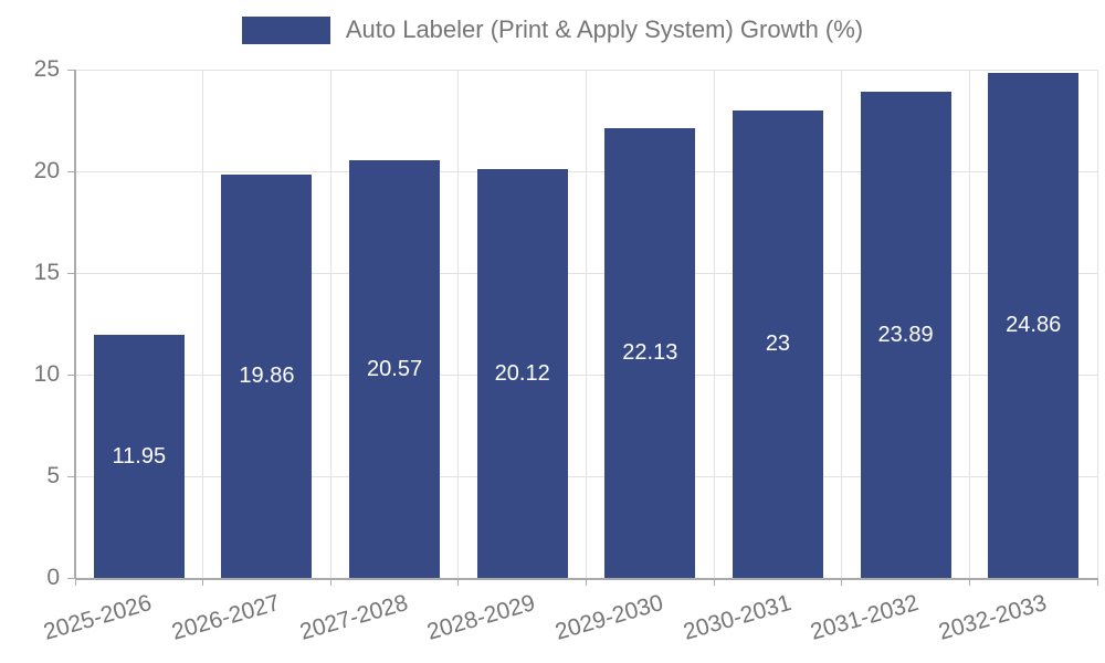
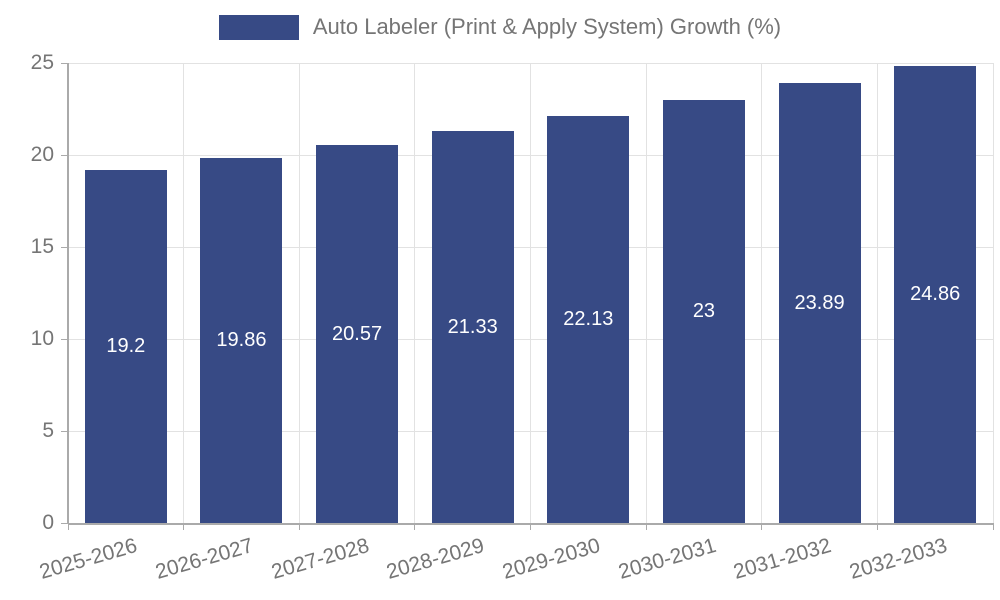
2025-2026: 11.95 -> 19.2
2028-2029: 20.12 -> 21.33
